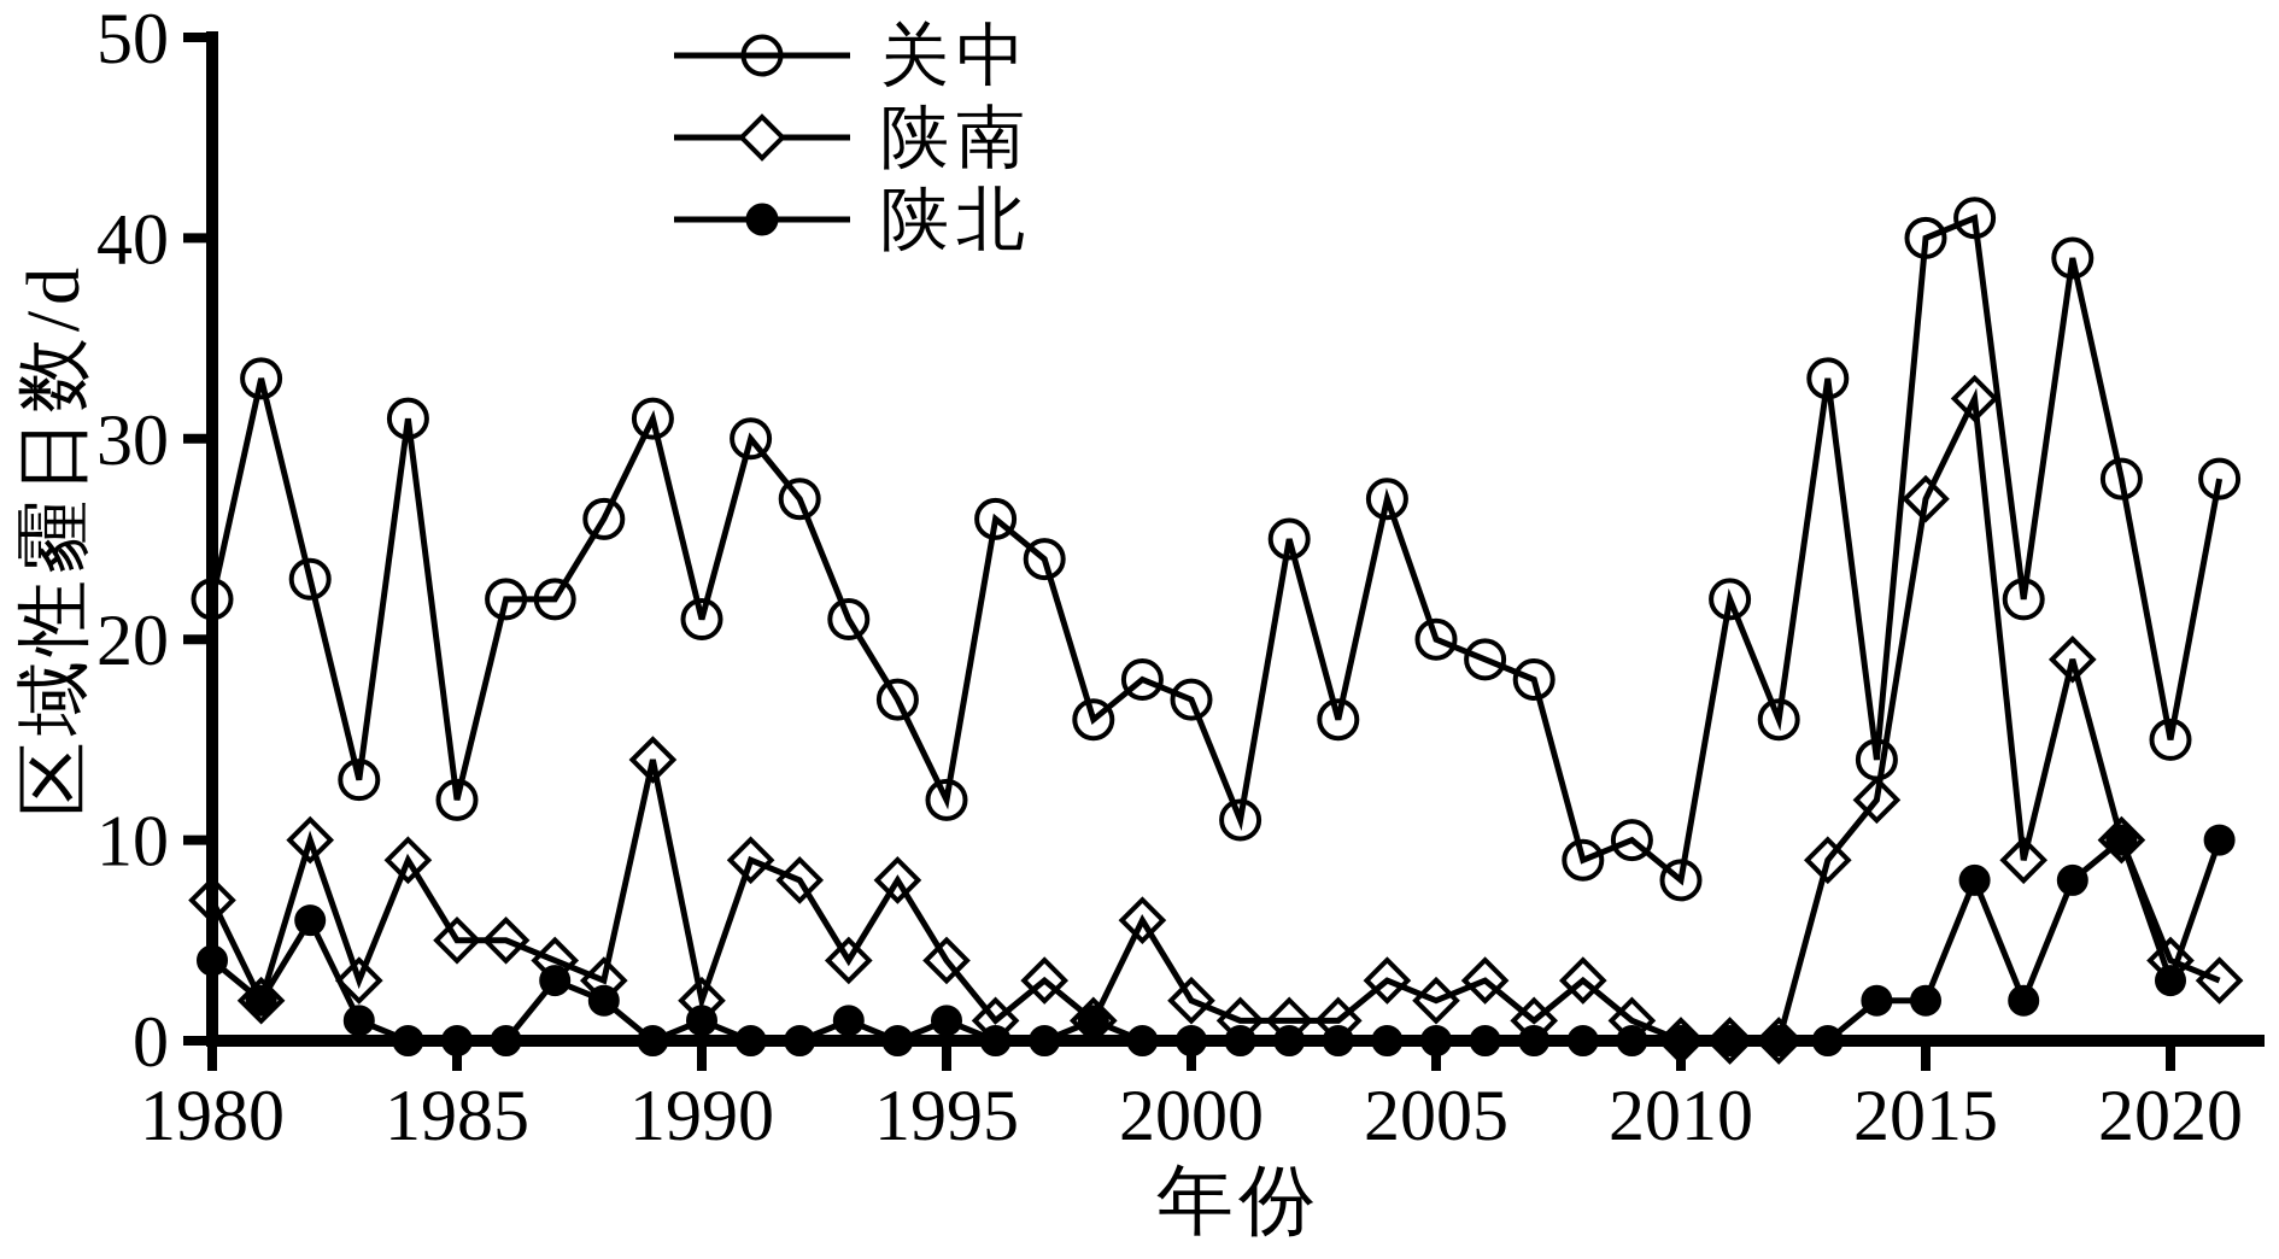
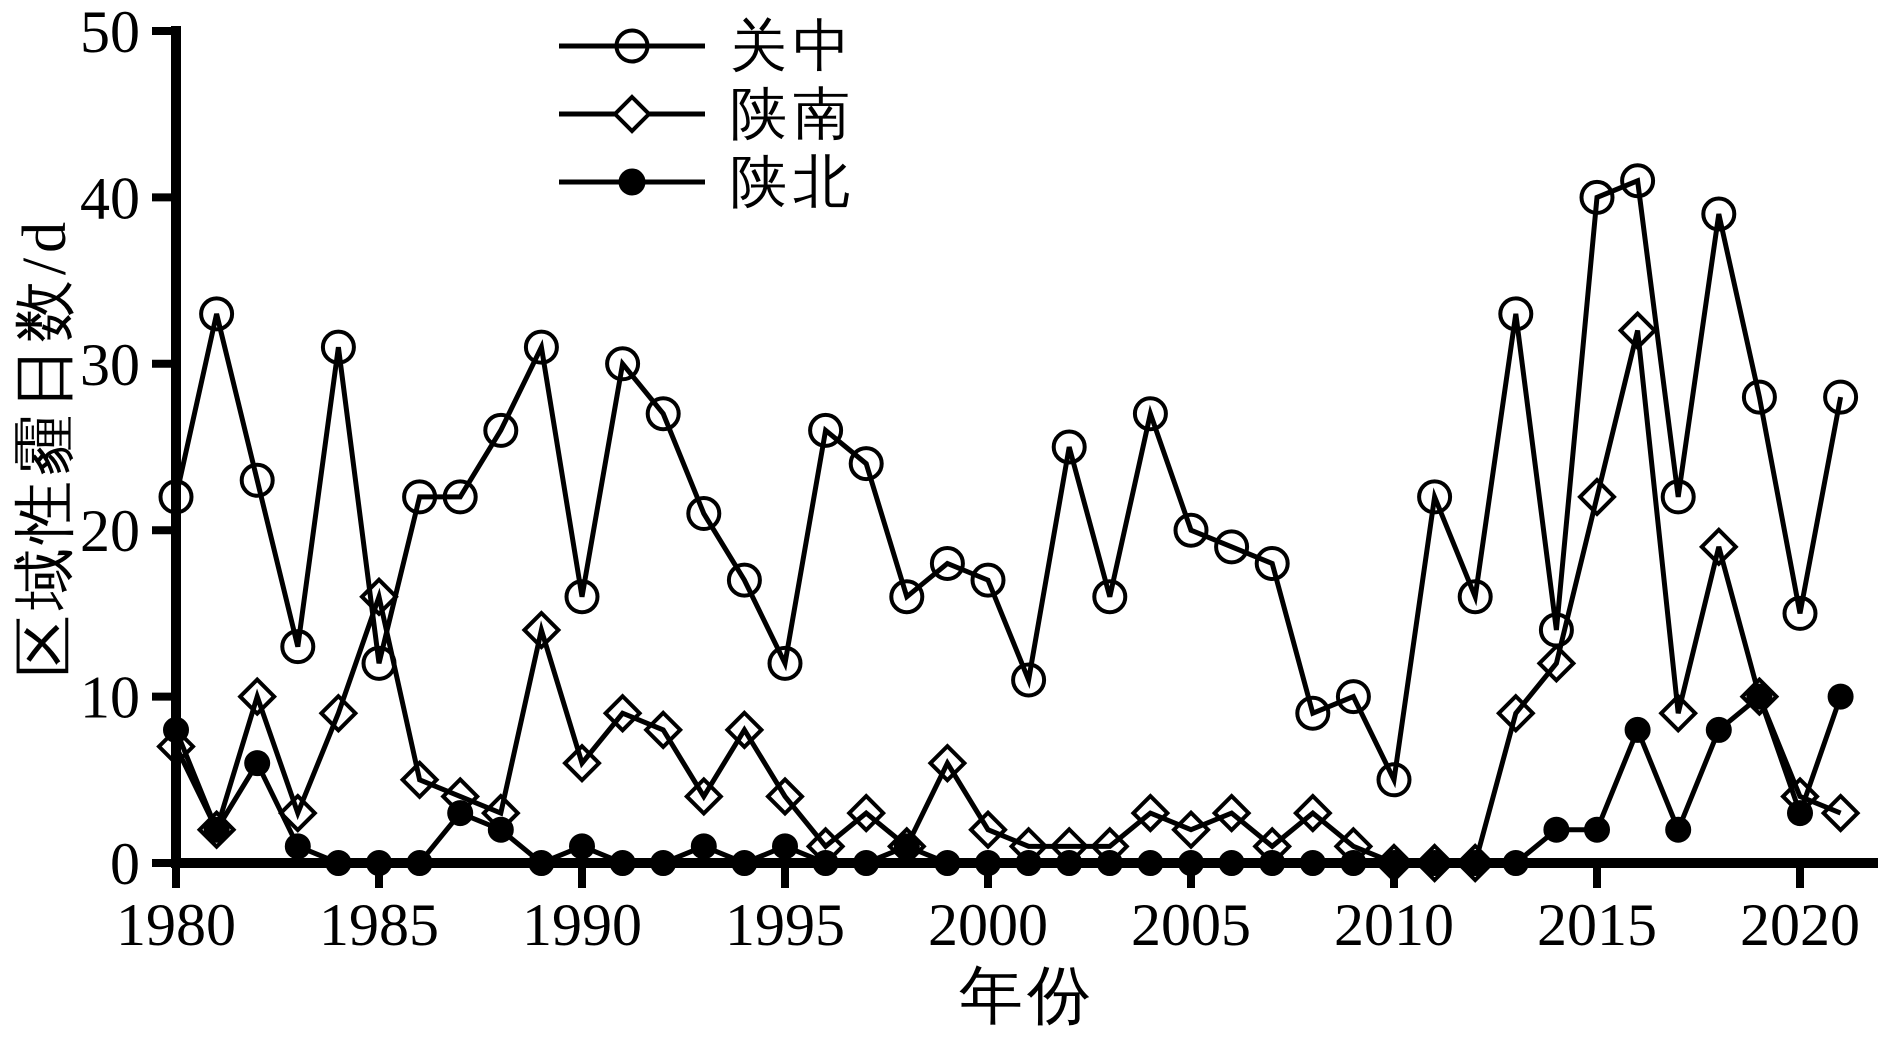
陕北/1980: 4 -> 8
陕南/1985: 5 -> 16
关中/1990: 21 -> 16
陕南/1990: 2 -> 6
关中/2010: 8 -> 5
陕南/2015: 27 -> 22
